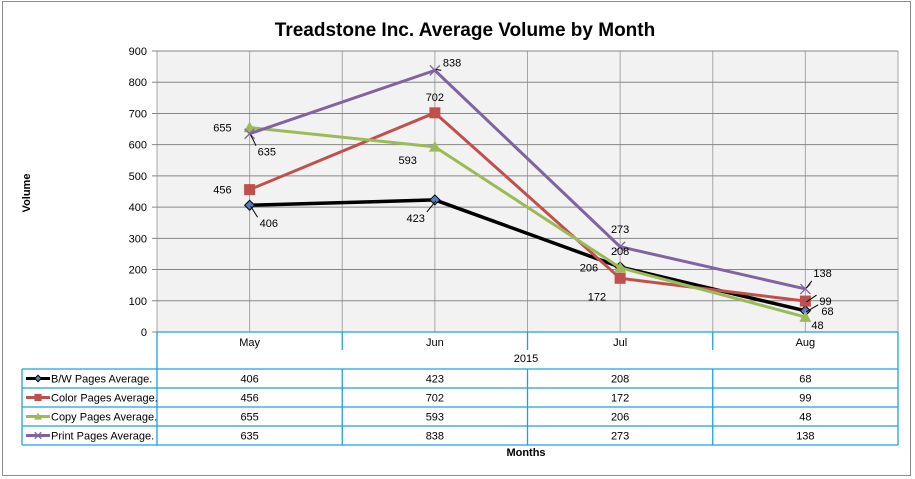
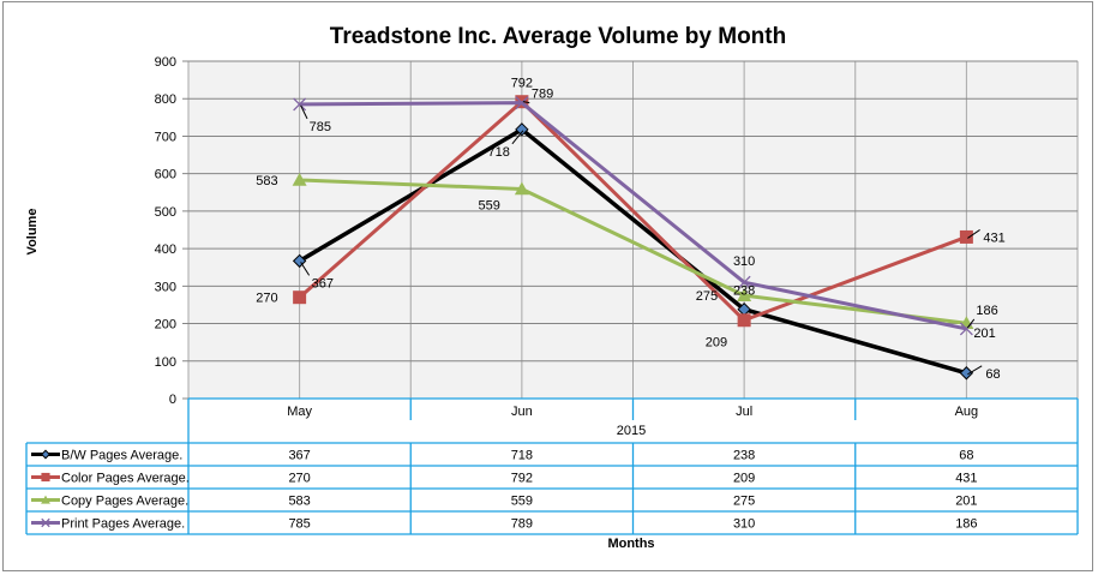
B/W Pages Average./May: 406 -> 367
Color Pages Average./May: 456 -> 270
Copy Pages Average./May: 655 -> 583
Print Pages Average./May: 635 -> 785
B/W Pages Average./Jun: 423 -> 718
Color Pages Average./Jun: 702 -> 792
Copy Pages Average./Jun: 593 -> 559
Print Pages Average./Jun: 838 -> 789
B/W Pages Average./Jul: 208 -> 238
Color Pages Average./Jul: 172 -> 209
Copy Pages Average./Jul: 206 -> 275
Print Pages Average./Jul: 273 -> 310
Color Pages Average./Aug: 99 -> 431
Copy Pages Average./Aug: 48 -> 201
Print Pages Average./Aug: 138 -> 186
